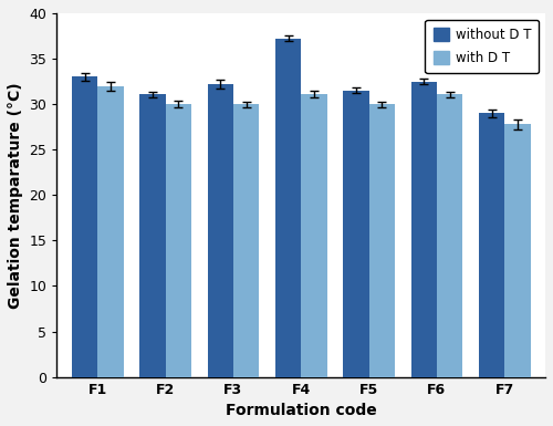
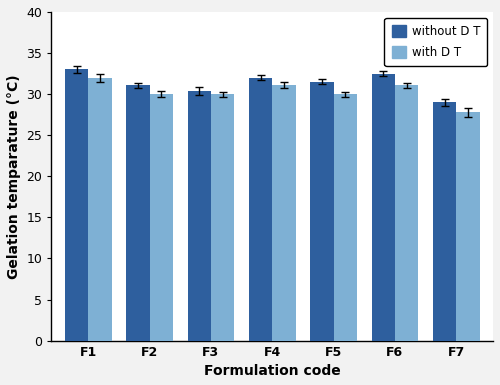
without D T/F3: 32.2 -> 30.4
without D T/F4: 37.2 -> 32.0
